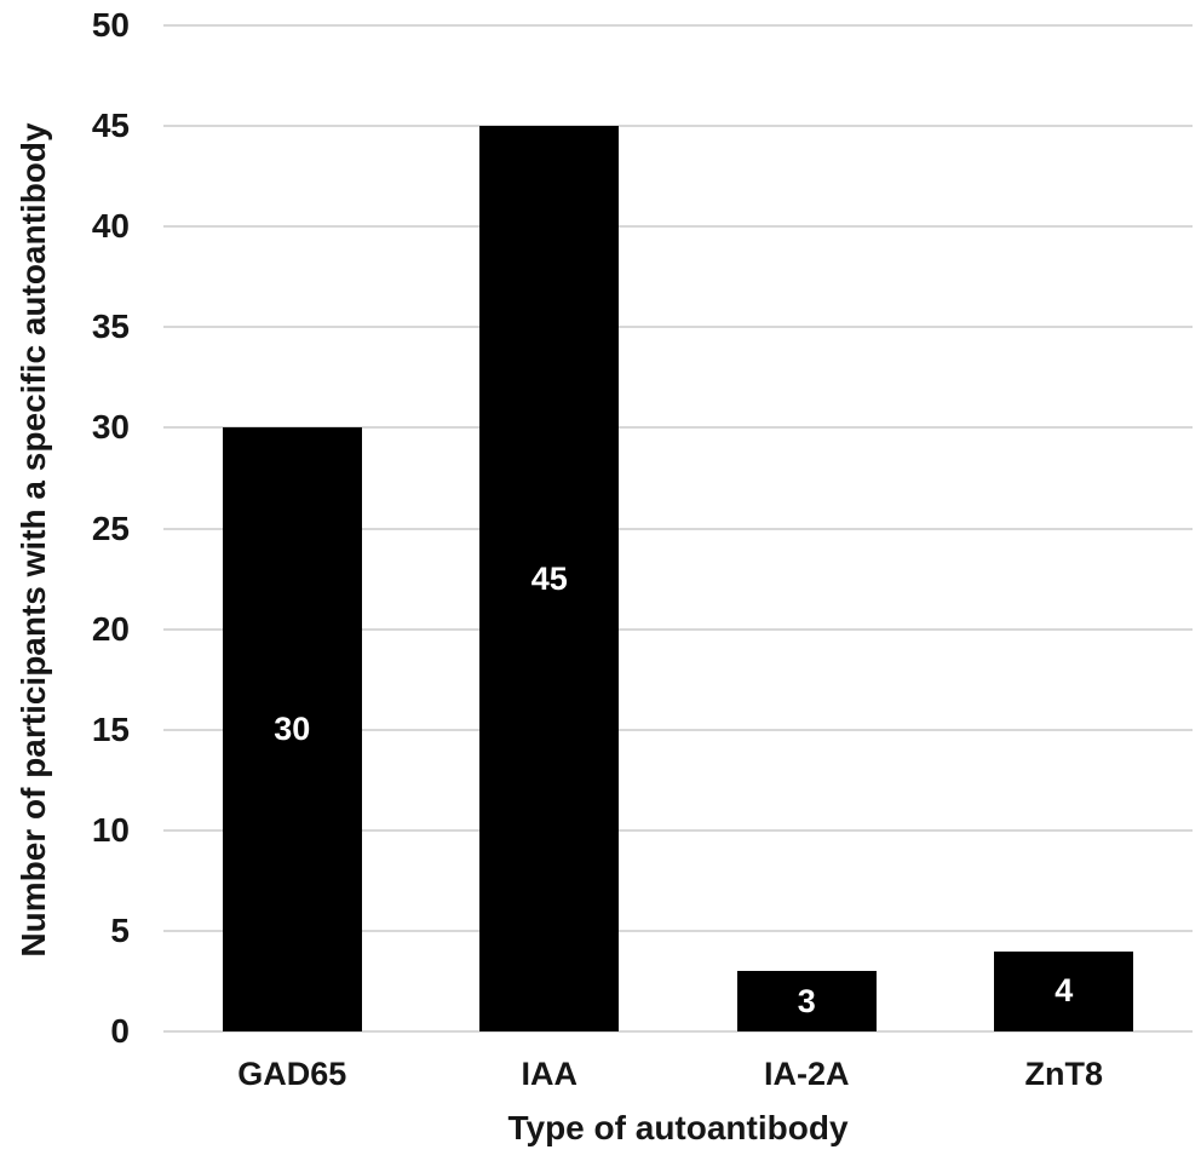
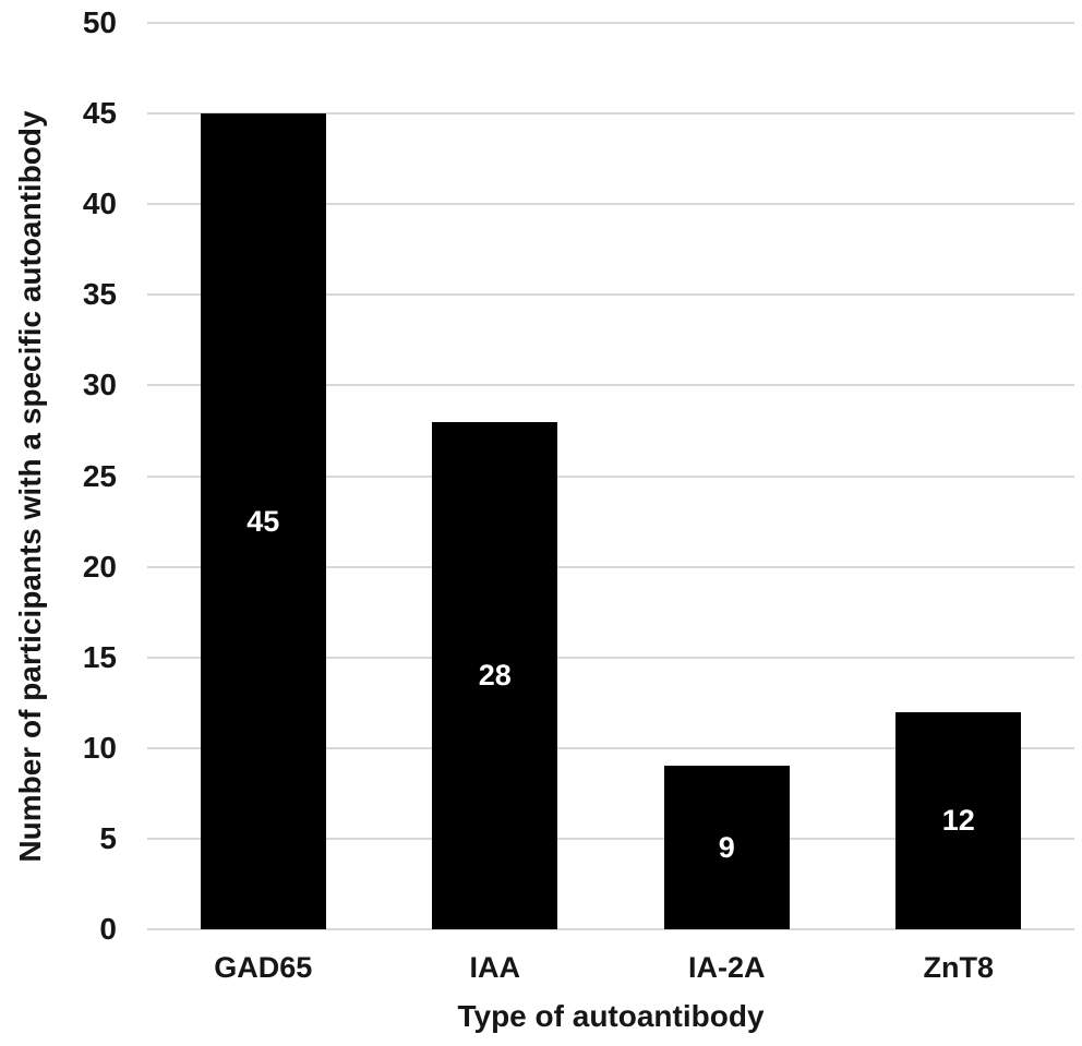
GAD65: 30 -> 45
IAA: 45 -> 28
IA-2A: 3 -> 9
ZnT8: 4 -> 12
